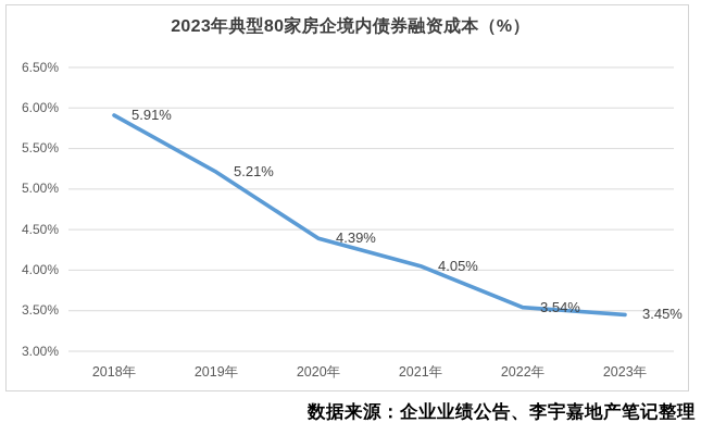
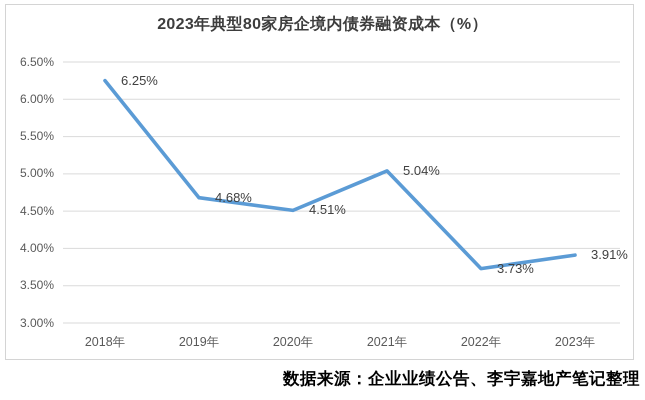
2018年: 5.91% -> 6.25%
2019年: 5.21% -> 4.68%
2020年: 4.39% -> 4.51%
2021年: 4.05% -> 5.04%
2022年: 3.54% -> 3.73%
2023年: 3.45% -> 3.91%
